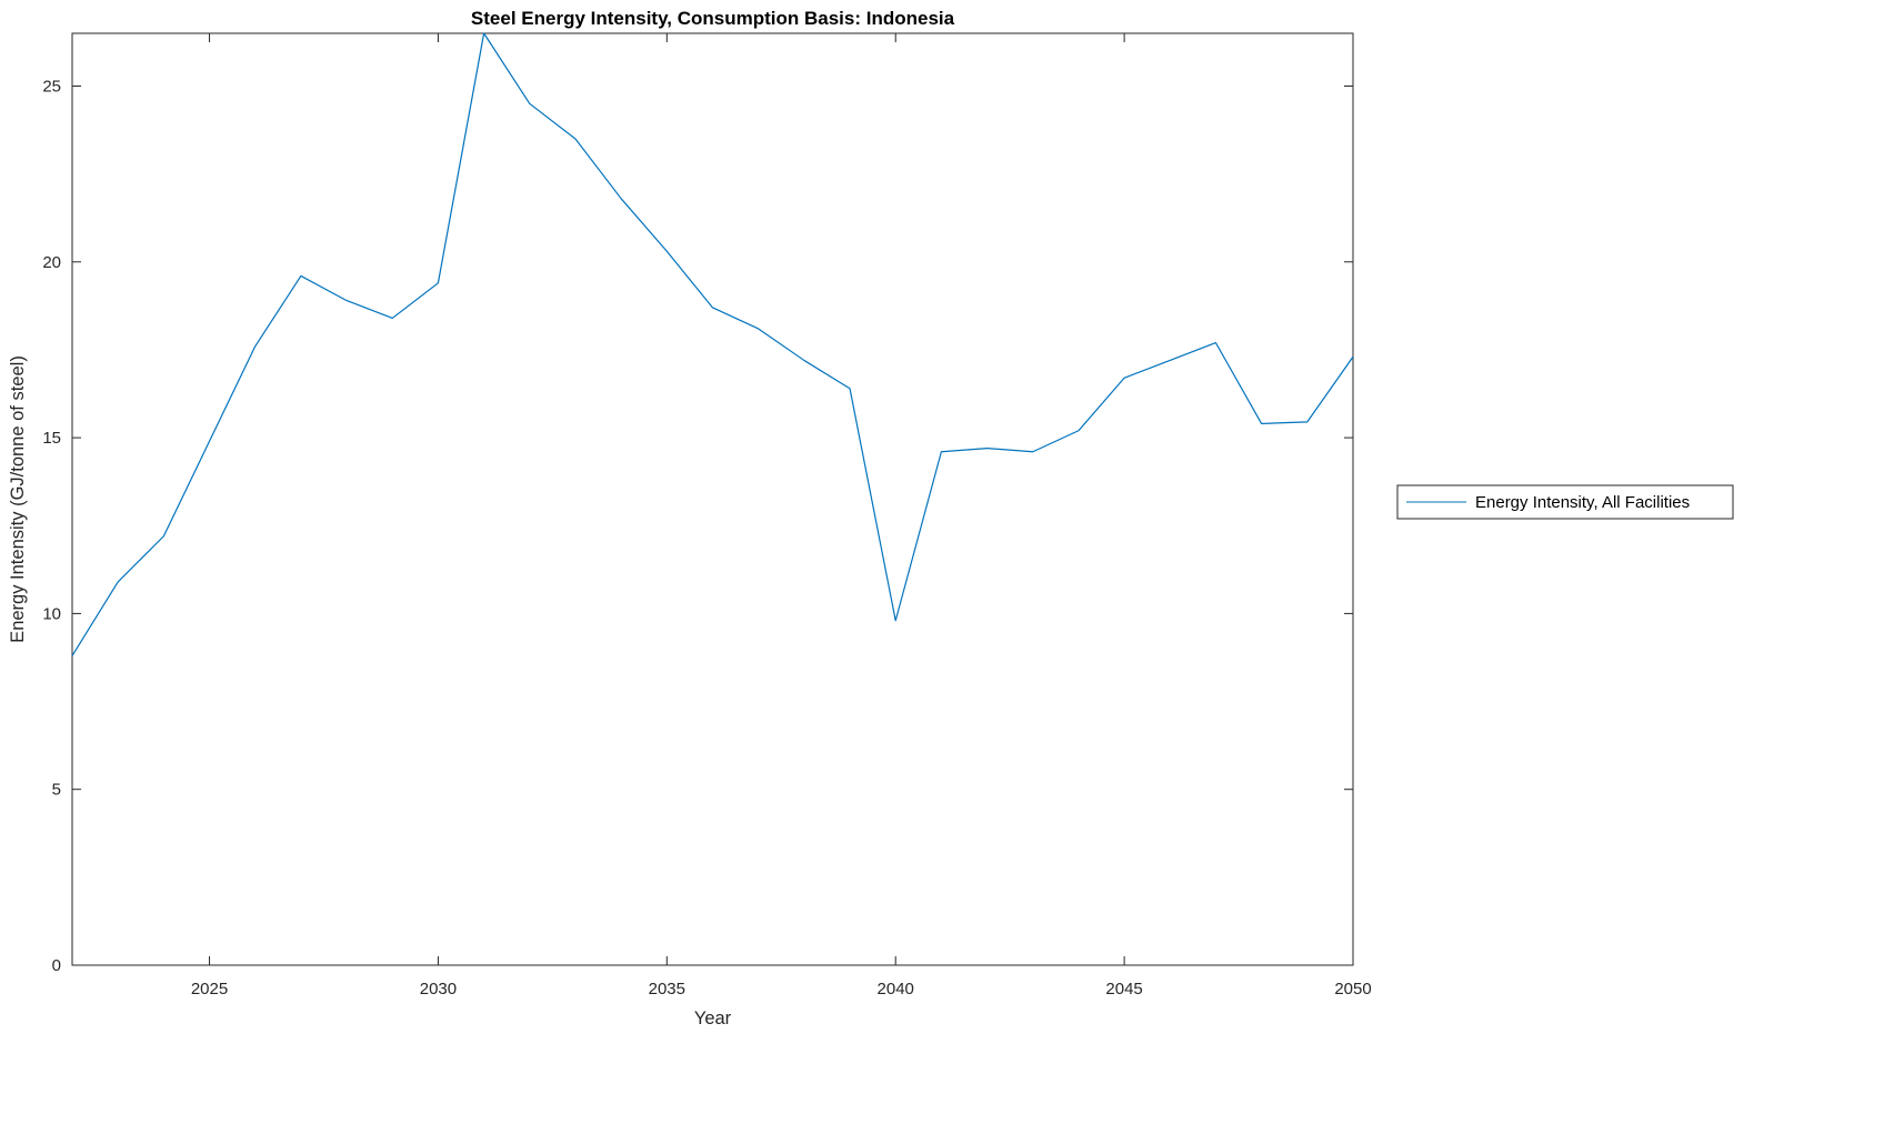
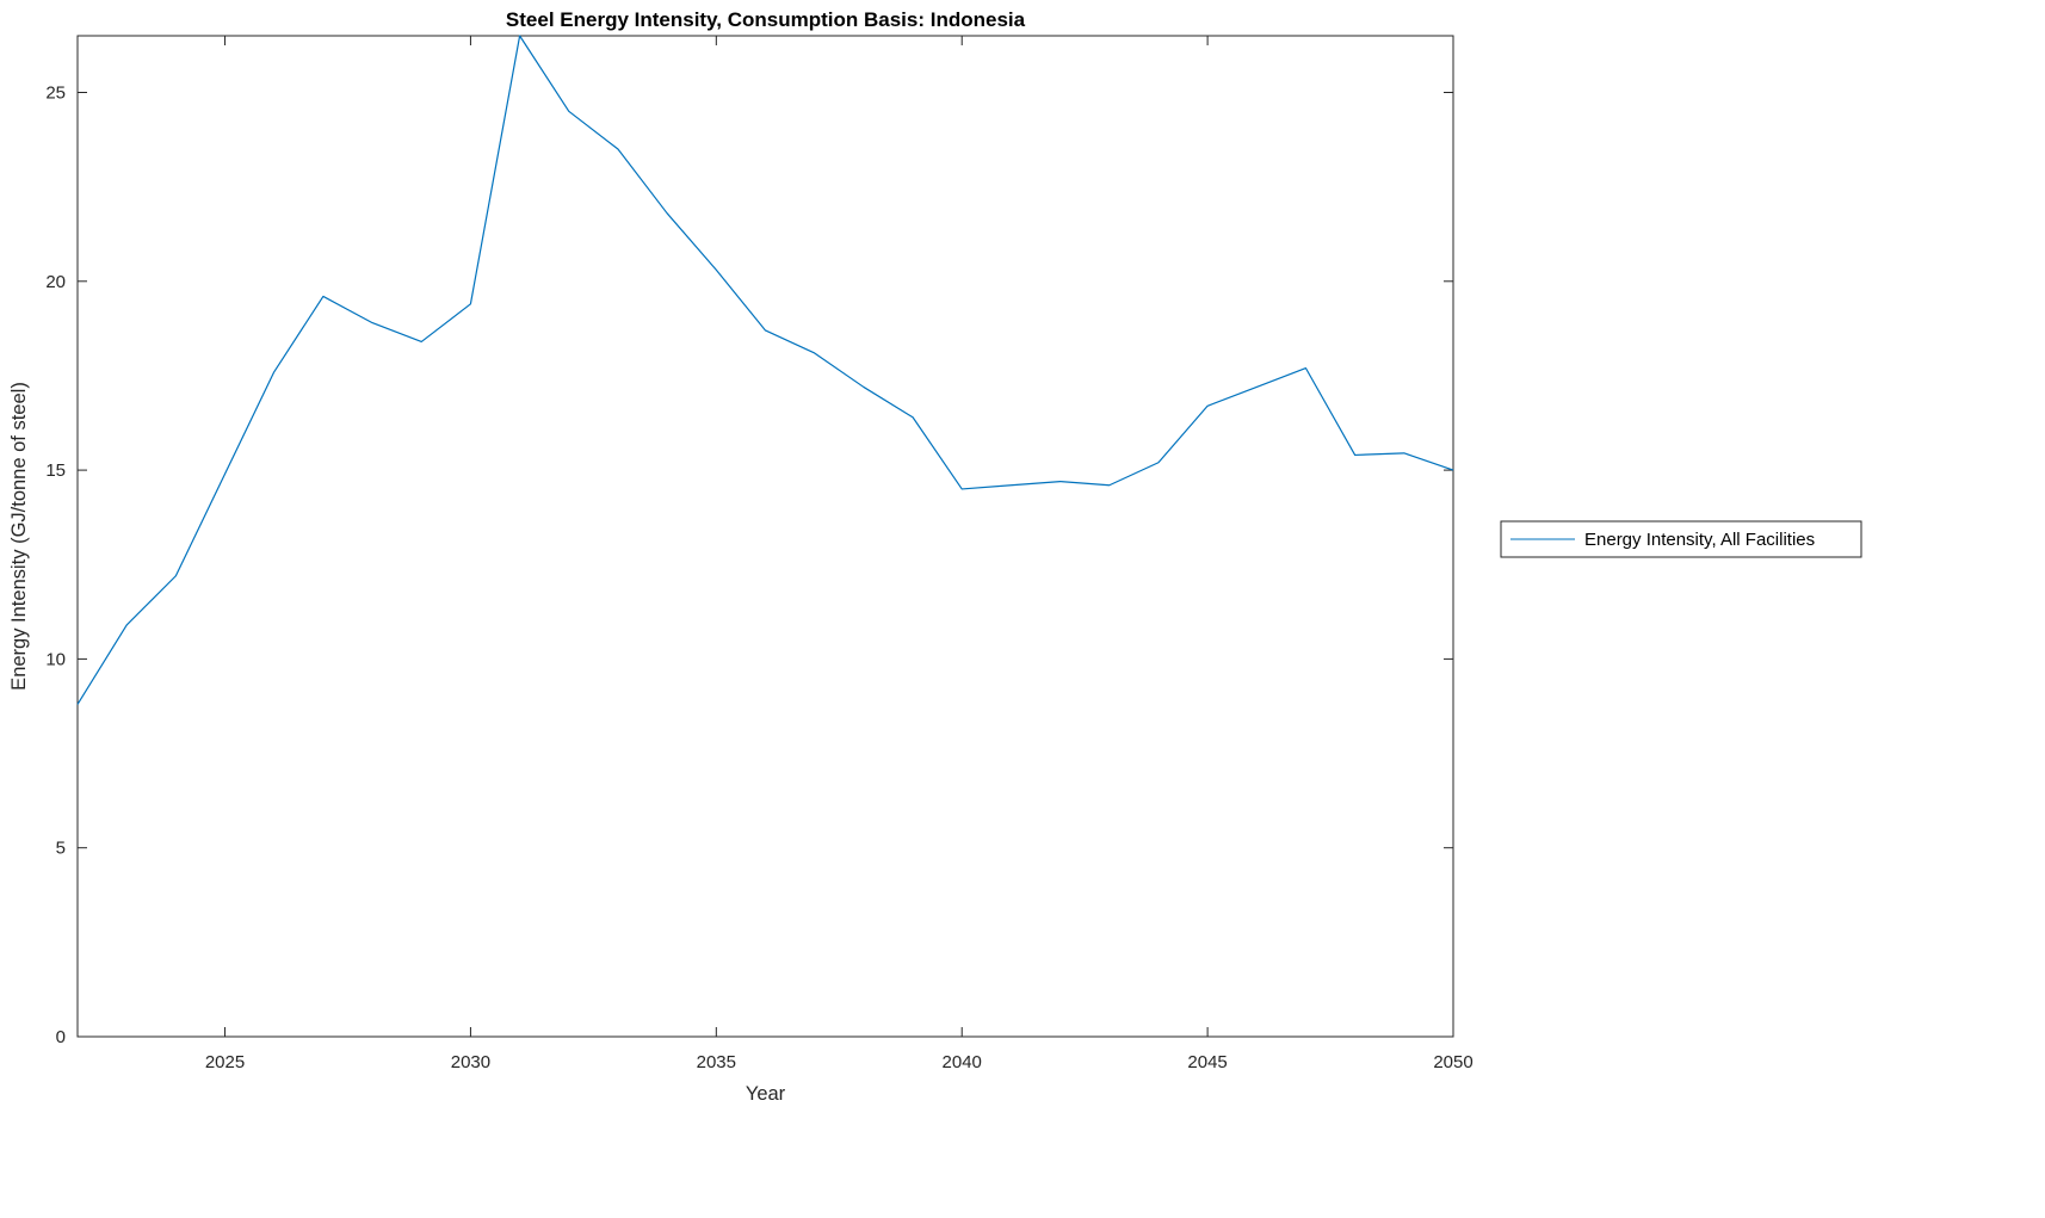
2040: 9.8 -> 14.5
2050: 17.3 -> 15.0
